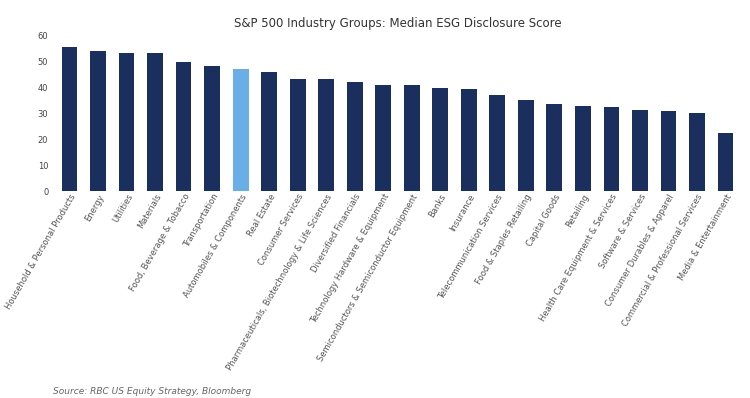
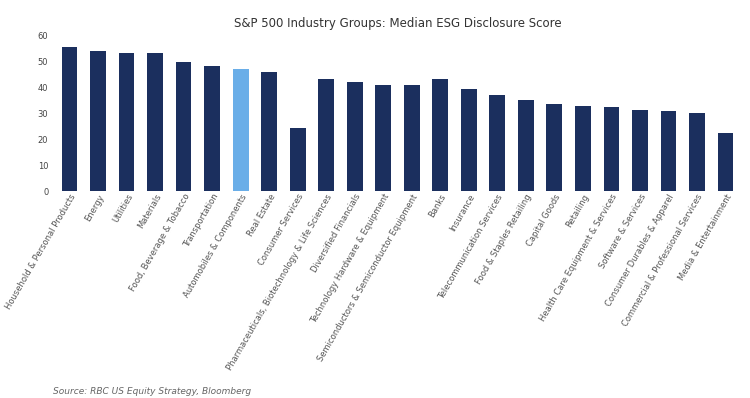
Consumer Services: 43.5 -> 24.5
Banks: 40.0 -> 43.5
